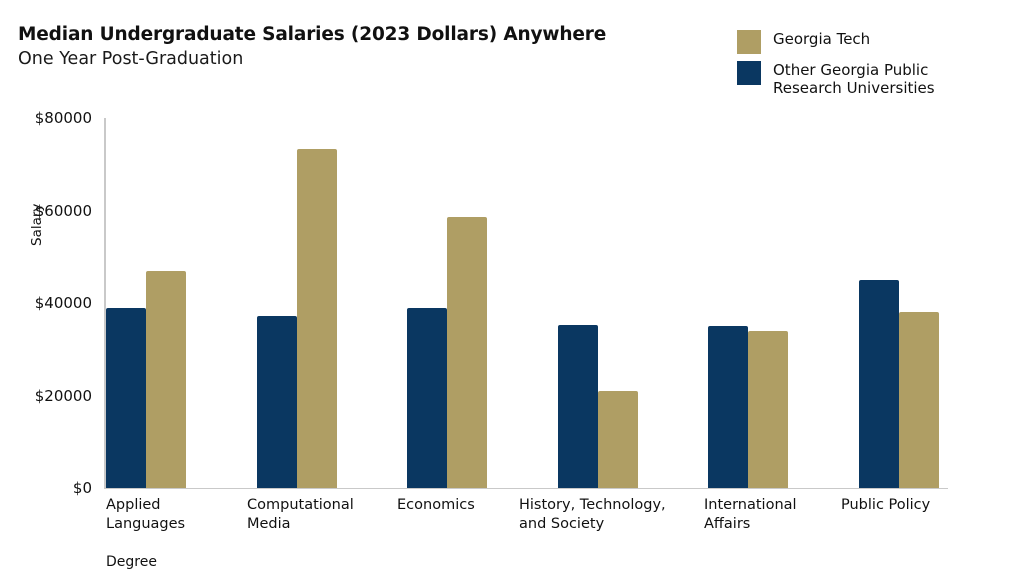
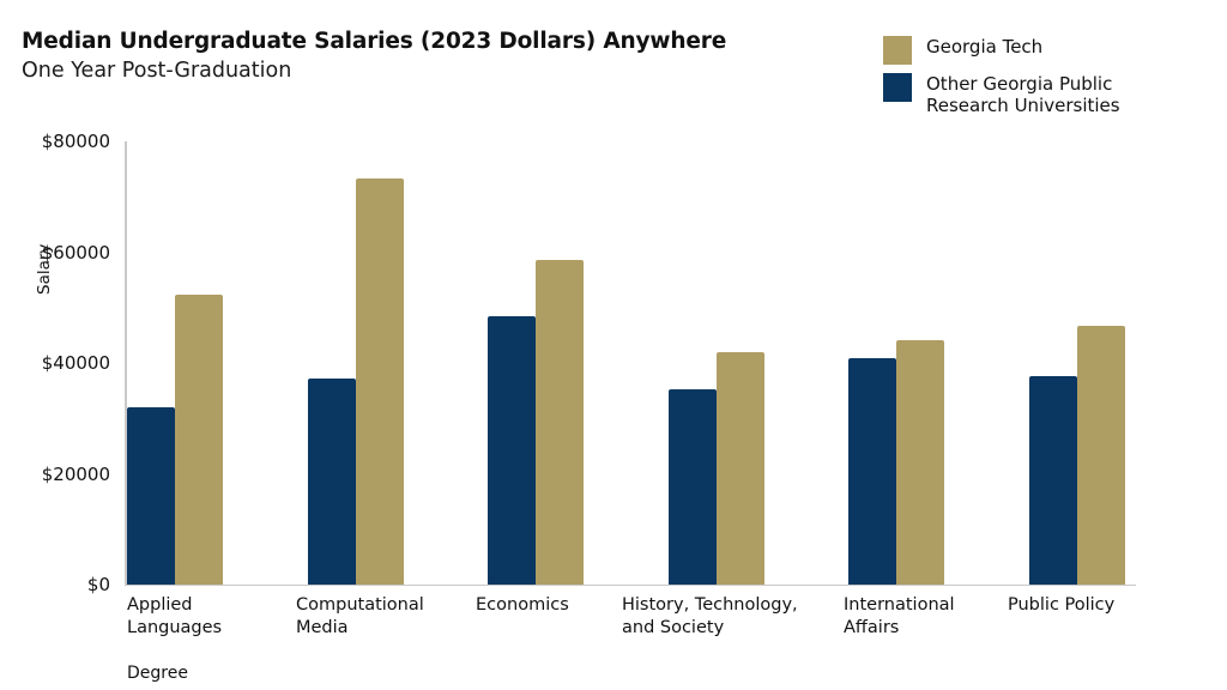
Other Georgia Public Research Universities/Applied Languages: $39000 -> $32000
Georgia Tech/Applied Languages: $47000 -> $52000
Other Georgia Public Research Universities/Economics: $39000 -> $48000
Georgia Tech/History, Technology, and Society: $21000 -> $42000
Other Georgia Public Research Universities/International Affairs: $35000 -> $41000
Georgia Tech/International Affairs: $34000 -> $44000
Other Georgia Public Research Universities/Public Policy: $45000 -> $38000
Georgia Tech/Public Policy: $38000 -> $47000
